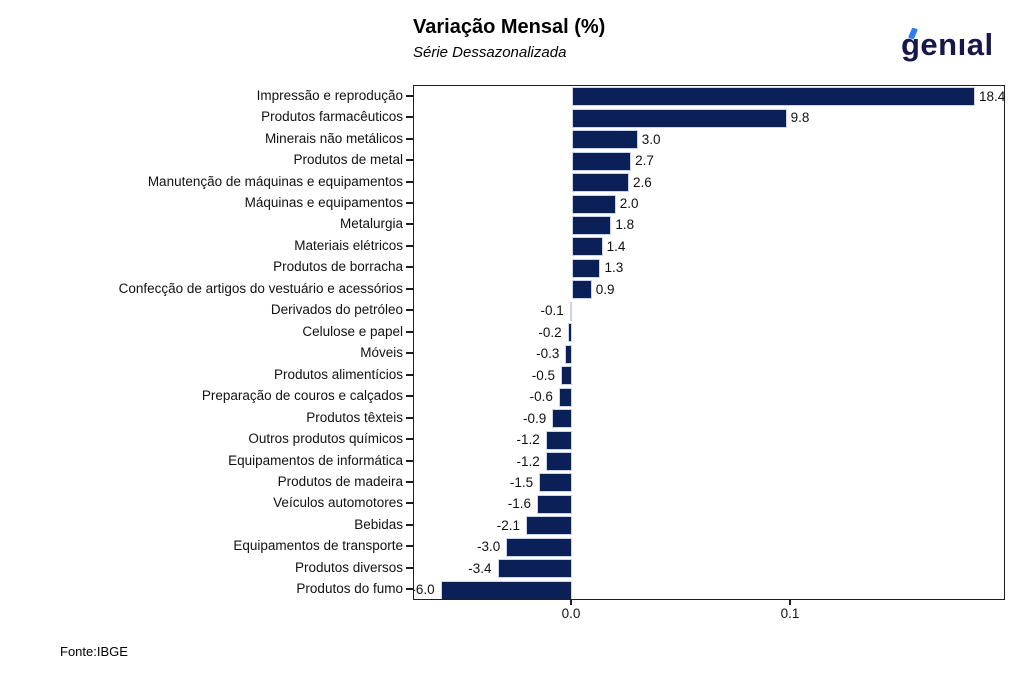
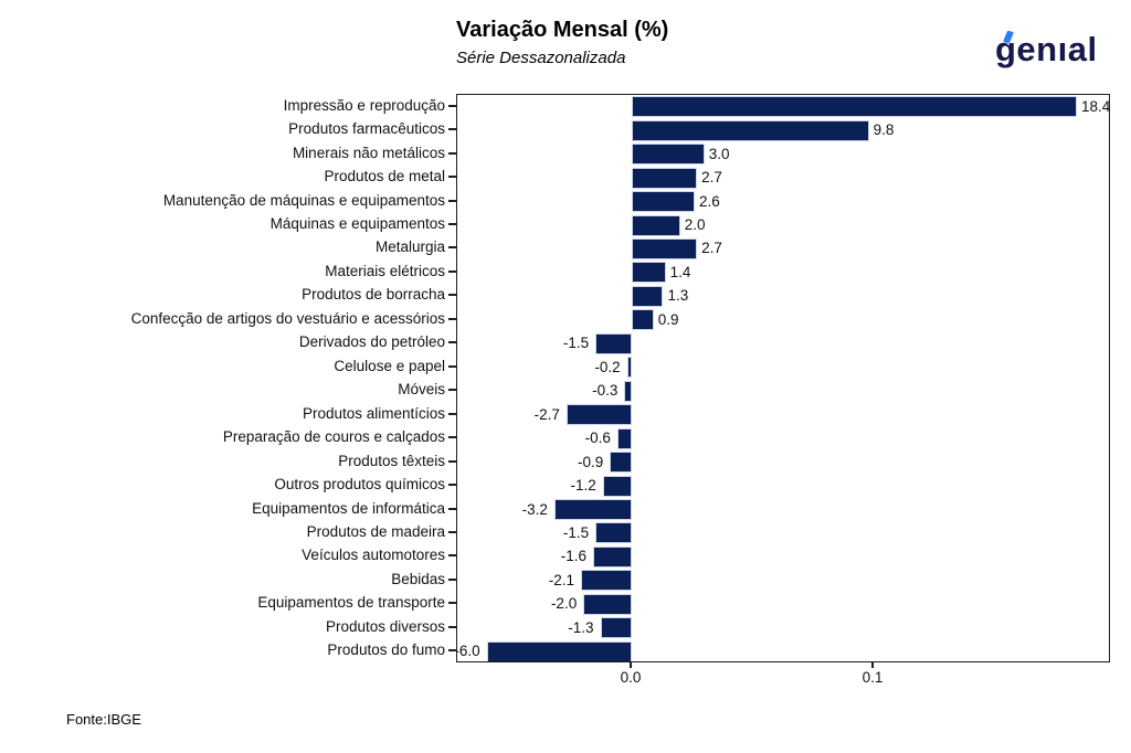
Metalurgia: 1.8 -> 2.7
Derivados do petróleo: -0.1 -> -1.5
Produtos alimentícios: -0.5 -> -2.7
Equipamentos de informática: -1.2 -> -3.2
Equipamentos de transporte: -3.0 -> -2.0
Produtos diversos: -3.4 -> -1.3
